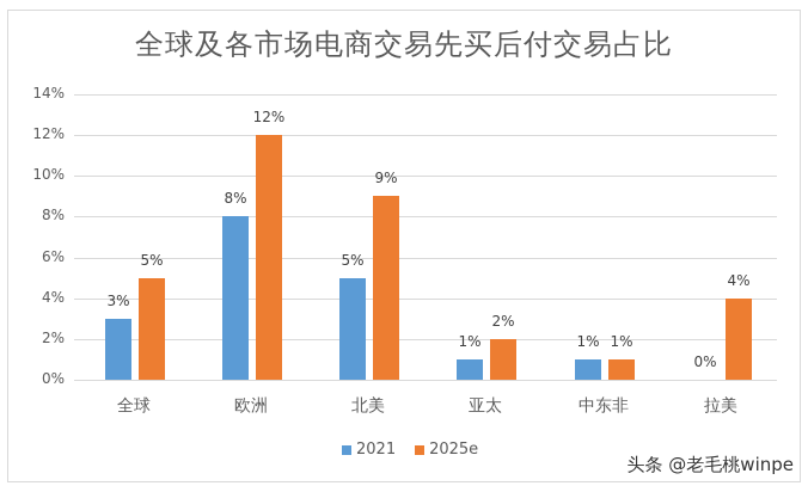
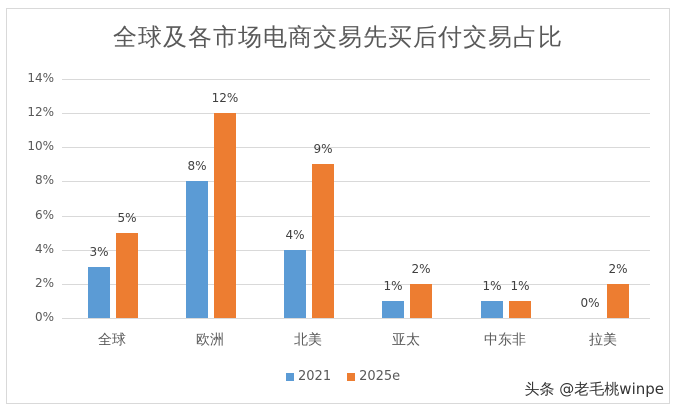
2021/北美: 5% -> 4%
2025e/拉美: 4% -> 2%
